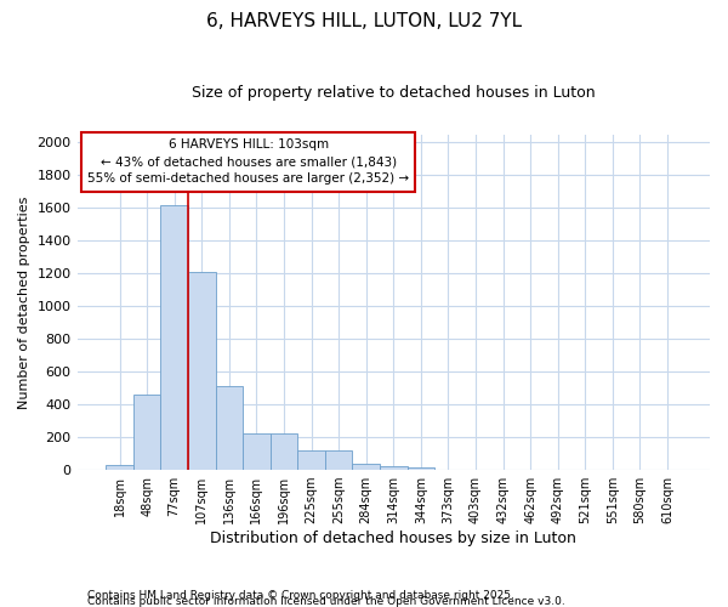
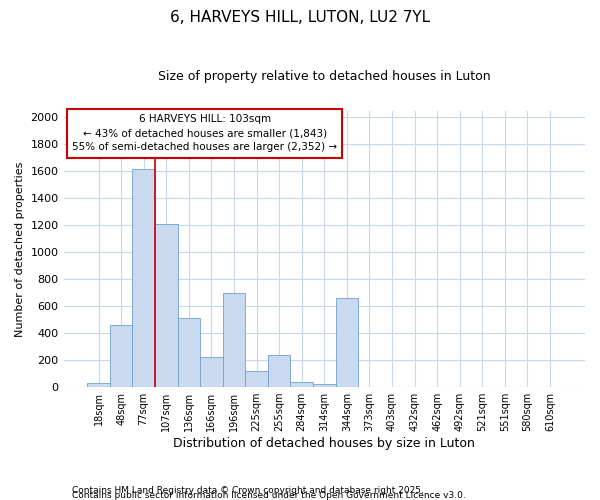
196sqm: 220 -> 700
255sqm: 120 -> 240
344sqm: 20 -> 660
